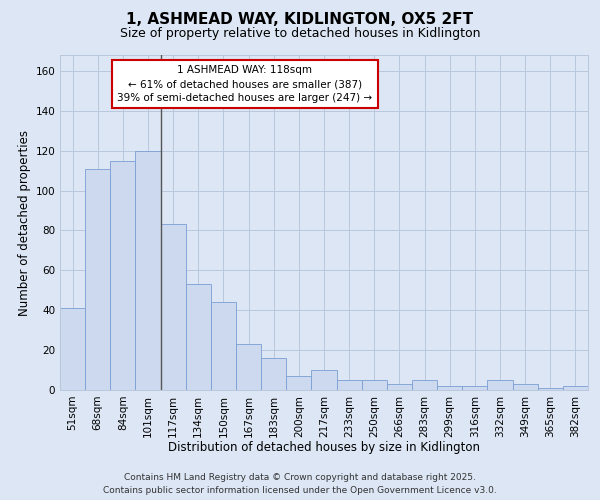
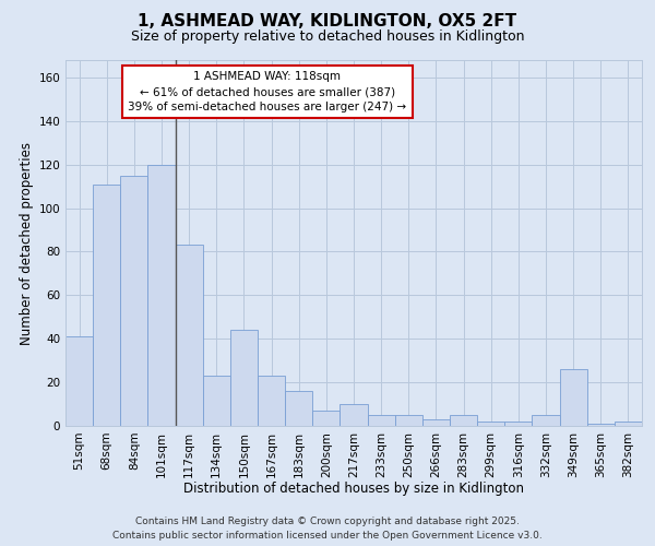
134sqm: 53 -> 23
349sqm: 3 -> 26
